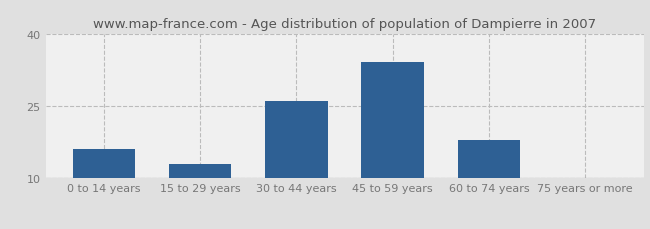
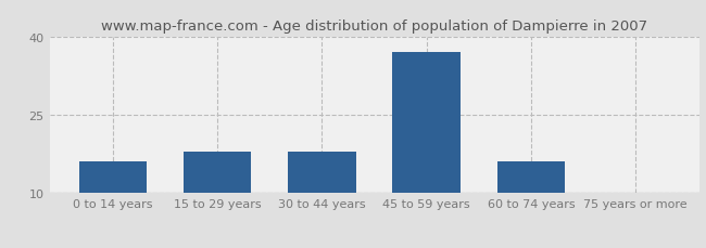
15 to 29 years: 13 -> 18
30 to 44 years: 26 -> 18
45 to 59 years: 34 -> 37
60 to 74 years: 18 -> 16
